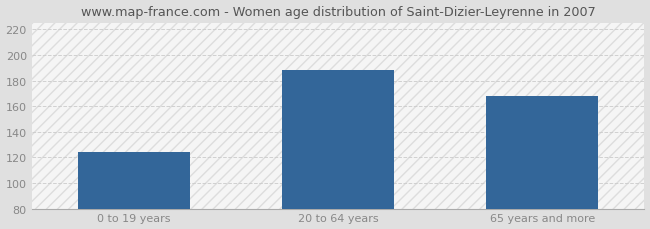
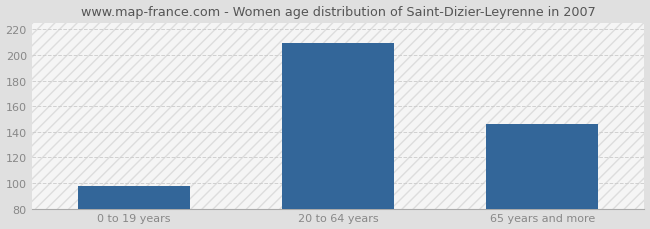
0 to 19 years: 124 -> 98
20 to 64 years: 188 -> 209
65 years and more: 168 -> 146
